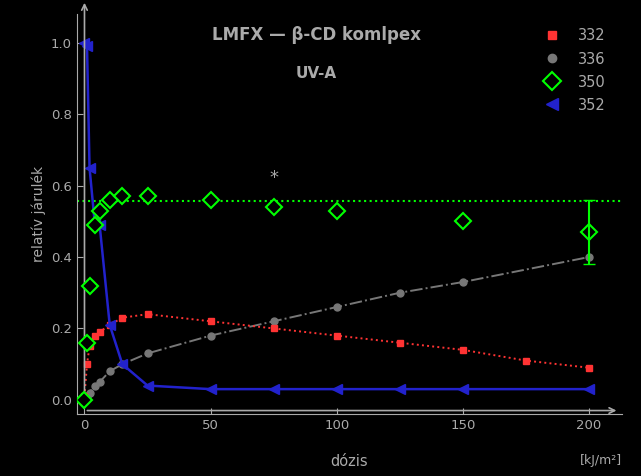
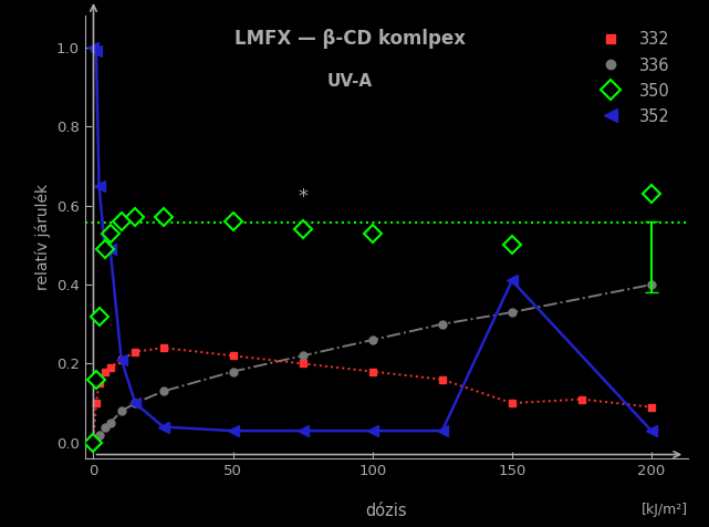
332/150: 0.14 -> 0.10
352/150: 0.03 -> 0.41
350/200: 0.47 -> 0.63
